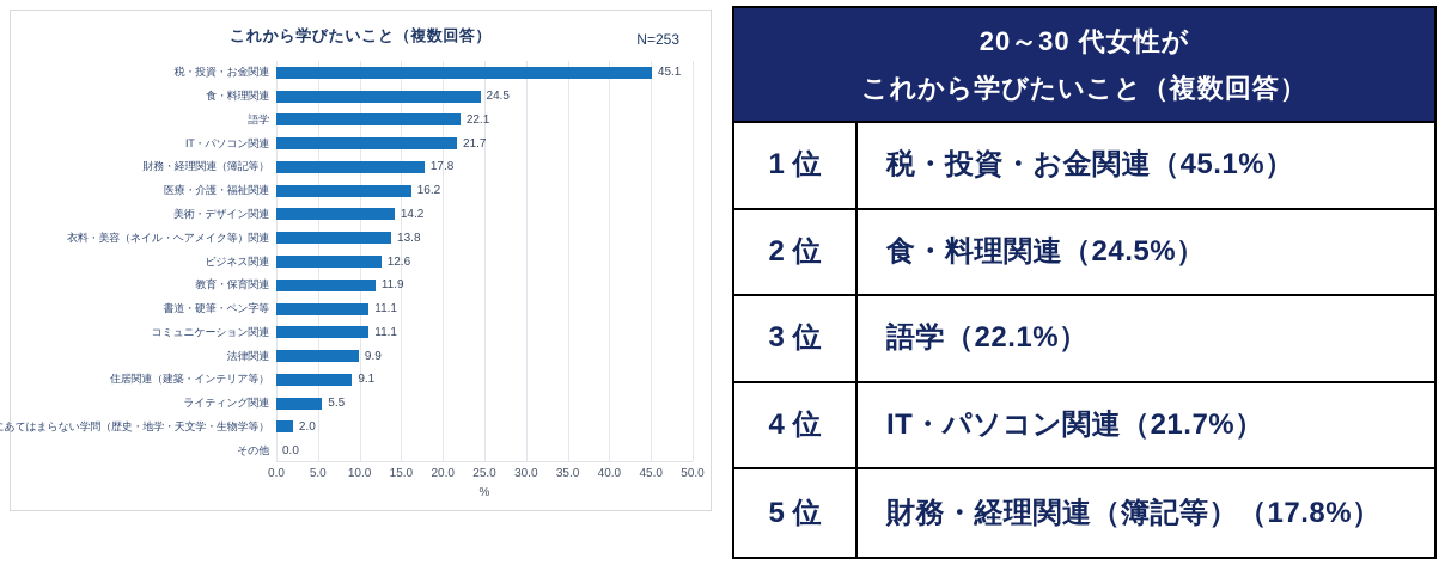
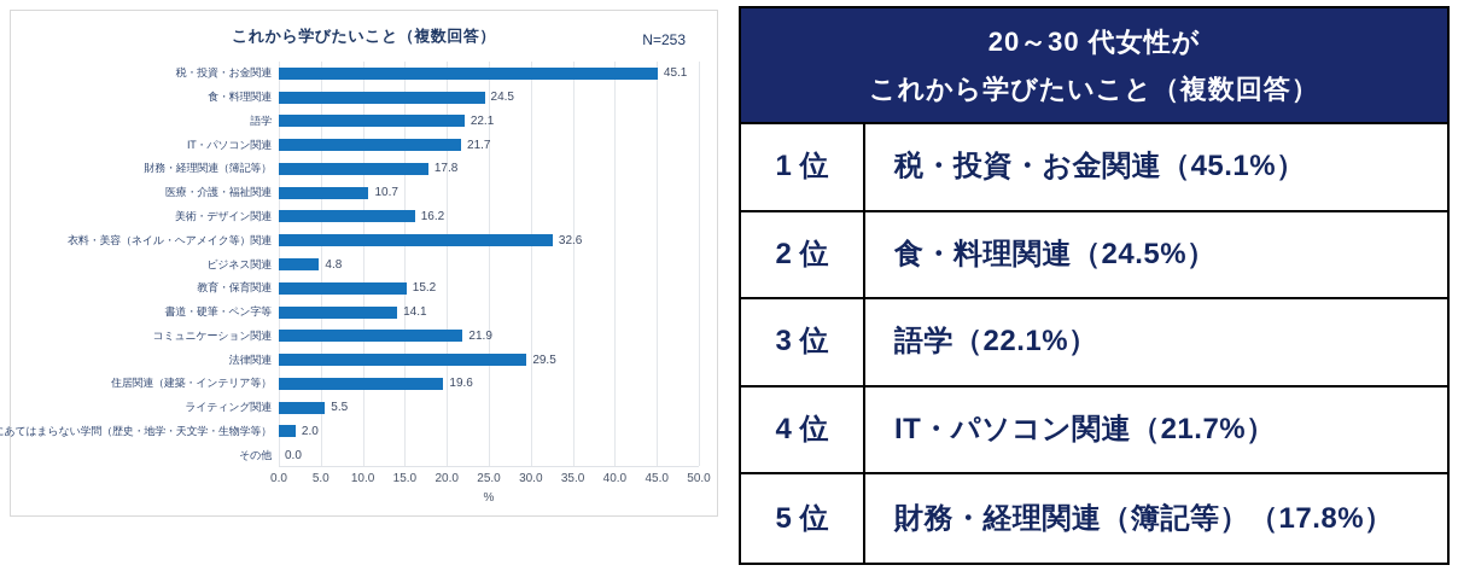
医療・介護・福祉関連: 16.2 -> 10.7
美術・デザイン関連: 14.2 -> 16.2
衣料・美容（ネイル・ヘアメイク等）関連: 13.8 -> 32.6
ビジネス関連: 12.6 -> 4.8
教育・保育関連: 11.9 -> 15.2
書道・硬筆・ペン字等: 11.1 -> 14.1
コミュニケーション関連: 11.1 -> 21.9
法律関連: 9.9 -> 29.5
住居関連（建築・インテリア等）: 9.1 -> 19.6
